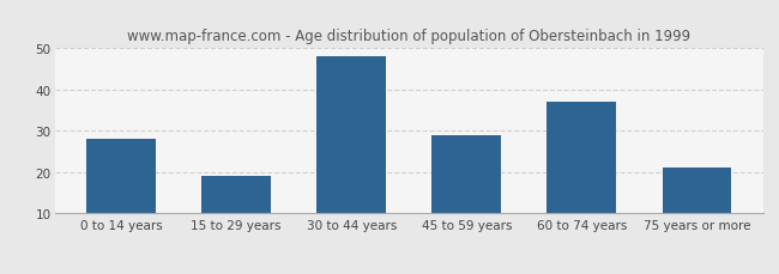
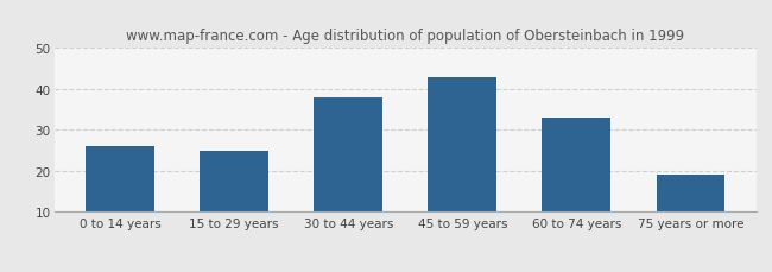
0 to 14 years: 28 -> 26
15 to 29 years: 19 -> 25
30 to 44 years: 48 -> 38
45 to 59 years: 29 -> 43
60 to 74 years: 37 -> 33
75 years or more: 21 -> 19
